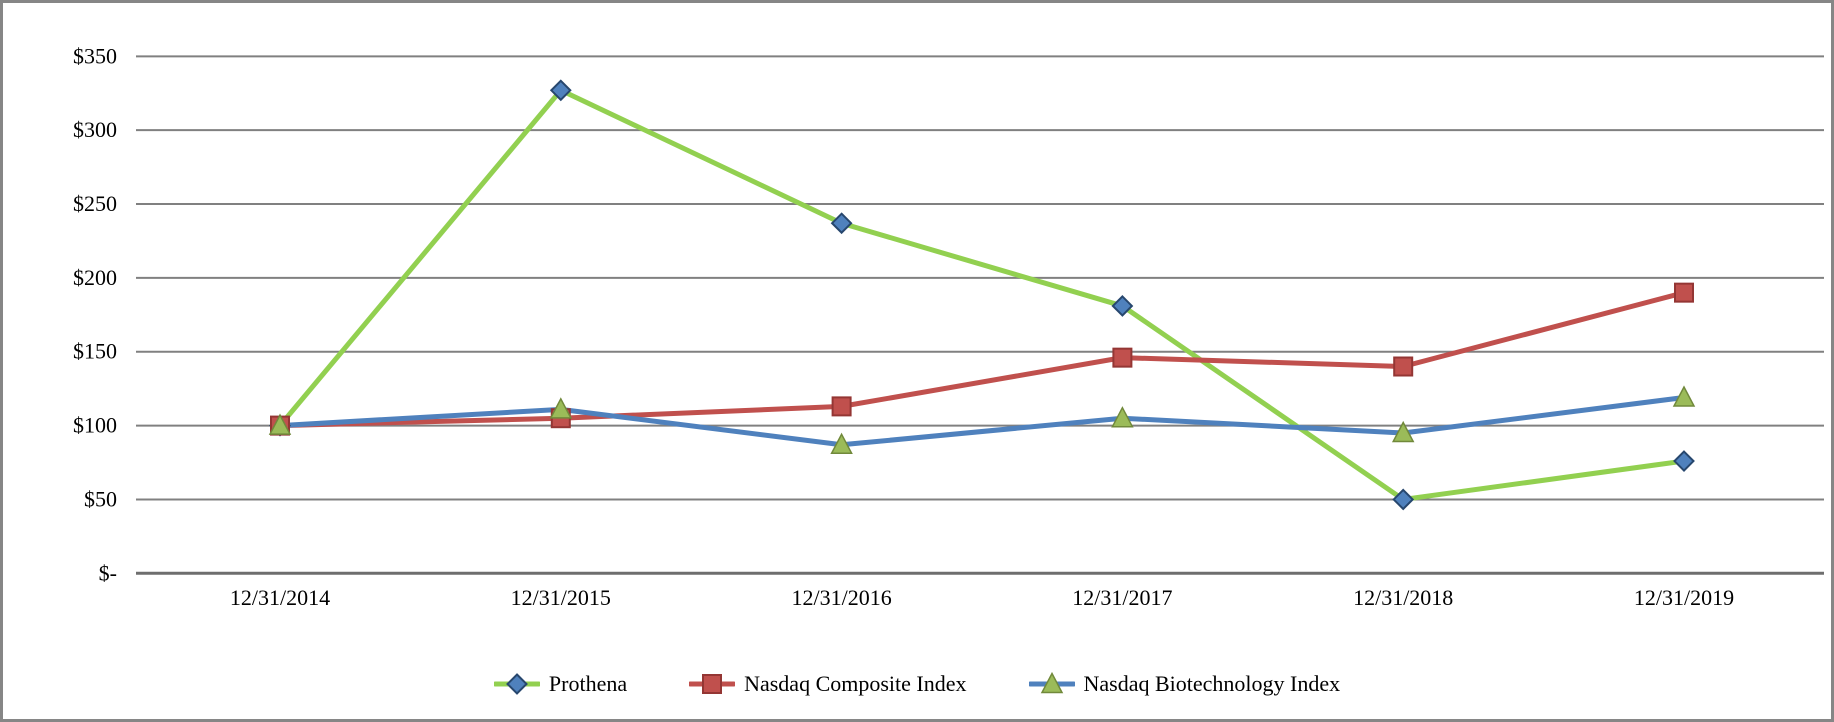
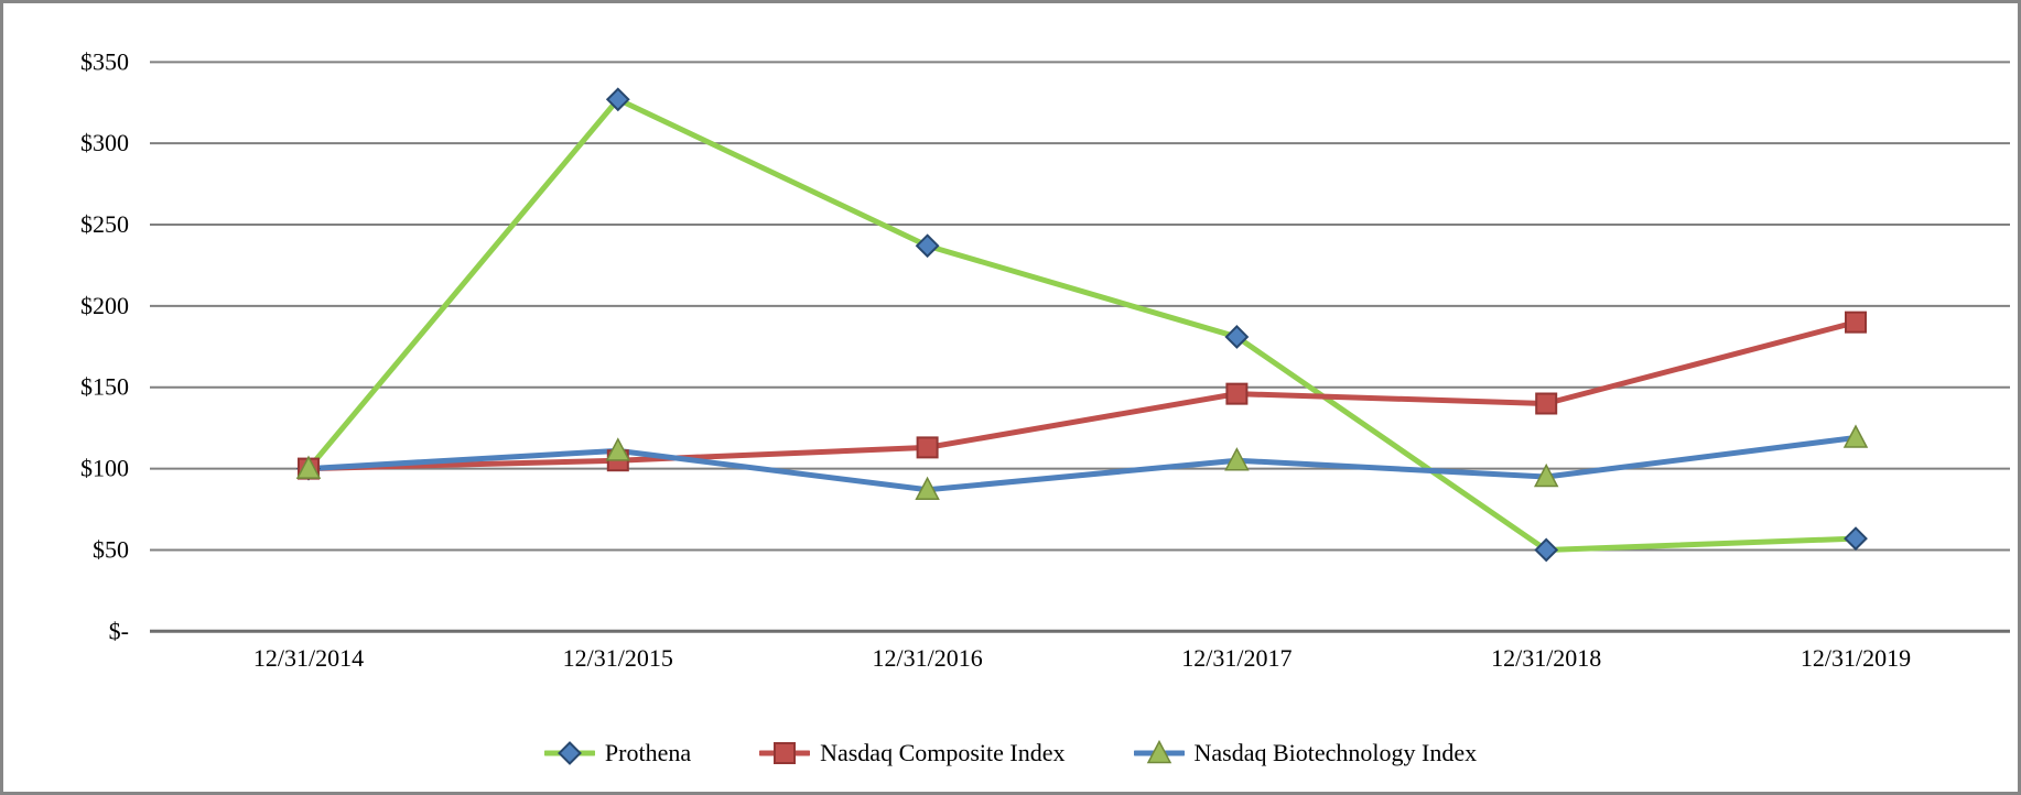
Prothena/12/31/2019: $76 -> $57
